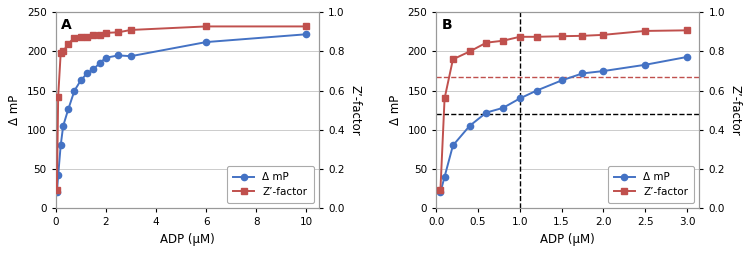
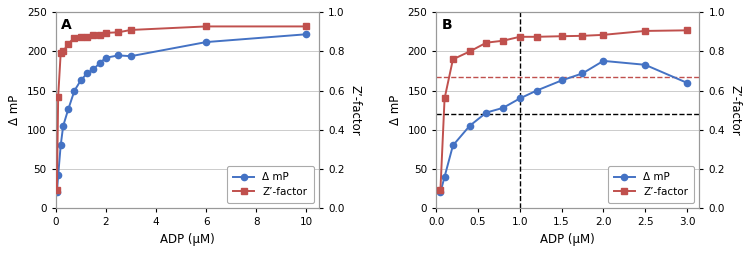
Δ mP/2.0: 175 -> 188
Δ mP/3.0: 193 -> 160
